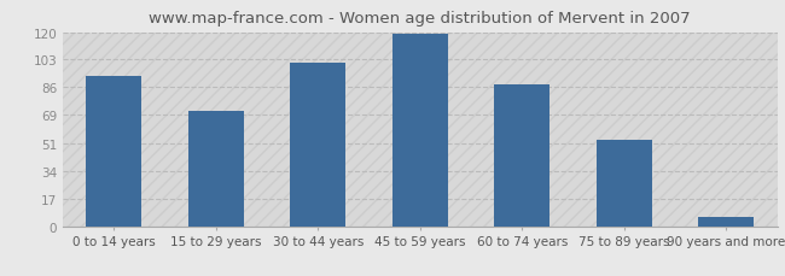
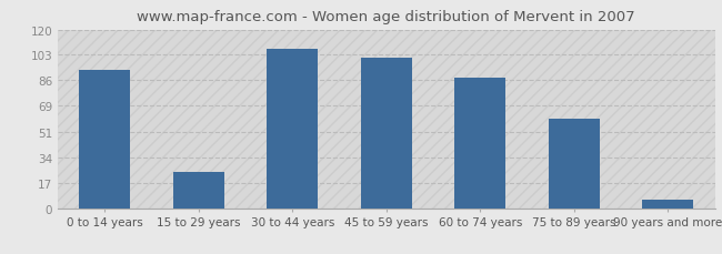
15 to 29 years: 71 -> 24
30 to 44 years: 101 -> 107
45 to 59 years: 119 -> 101
75 to 89 years: 53 -> 60
